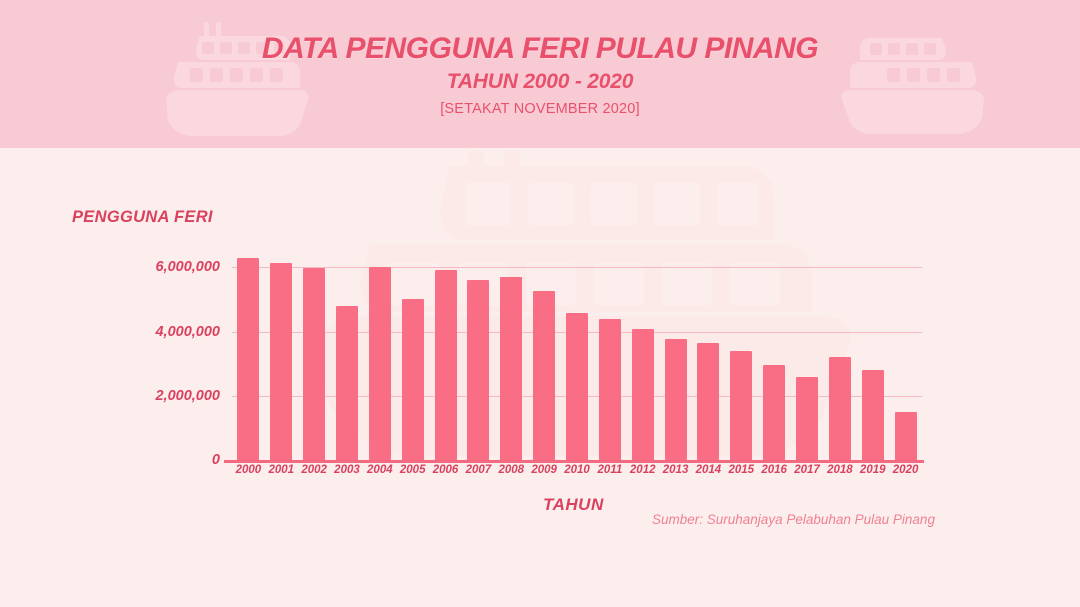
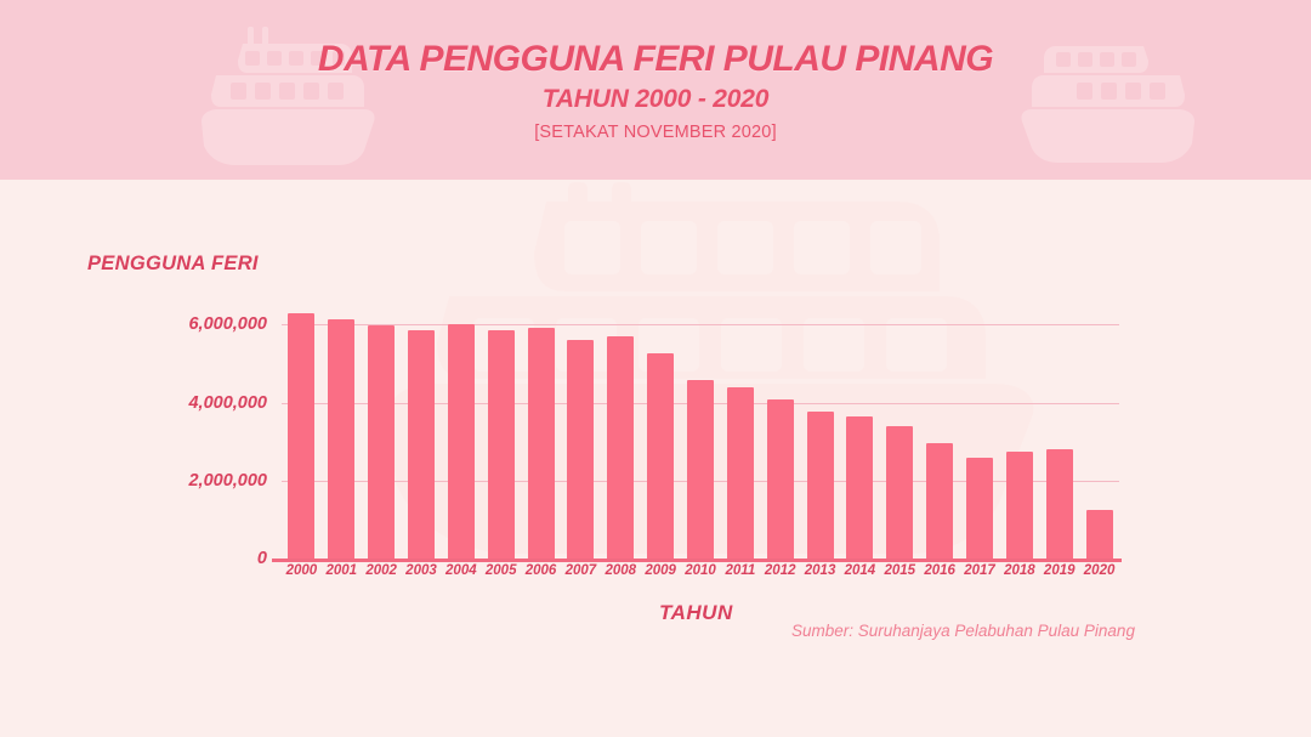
2003: 4800000 -> 5800000
2005: 5000000 -> 5800000
2018: 3200000 -> 2700000
2020: 1500000 -> 1300000
